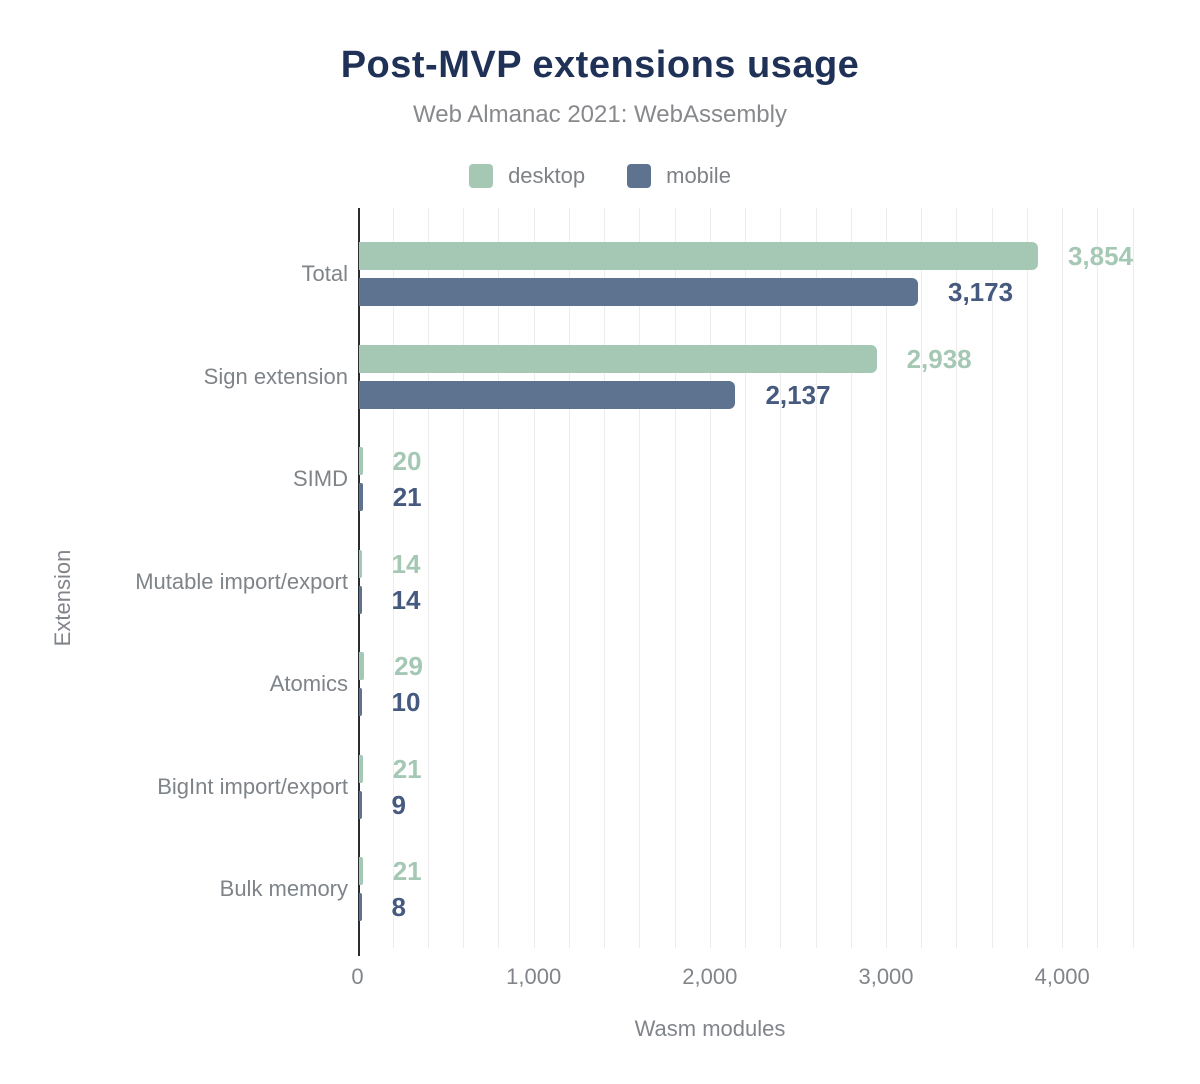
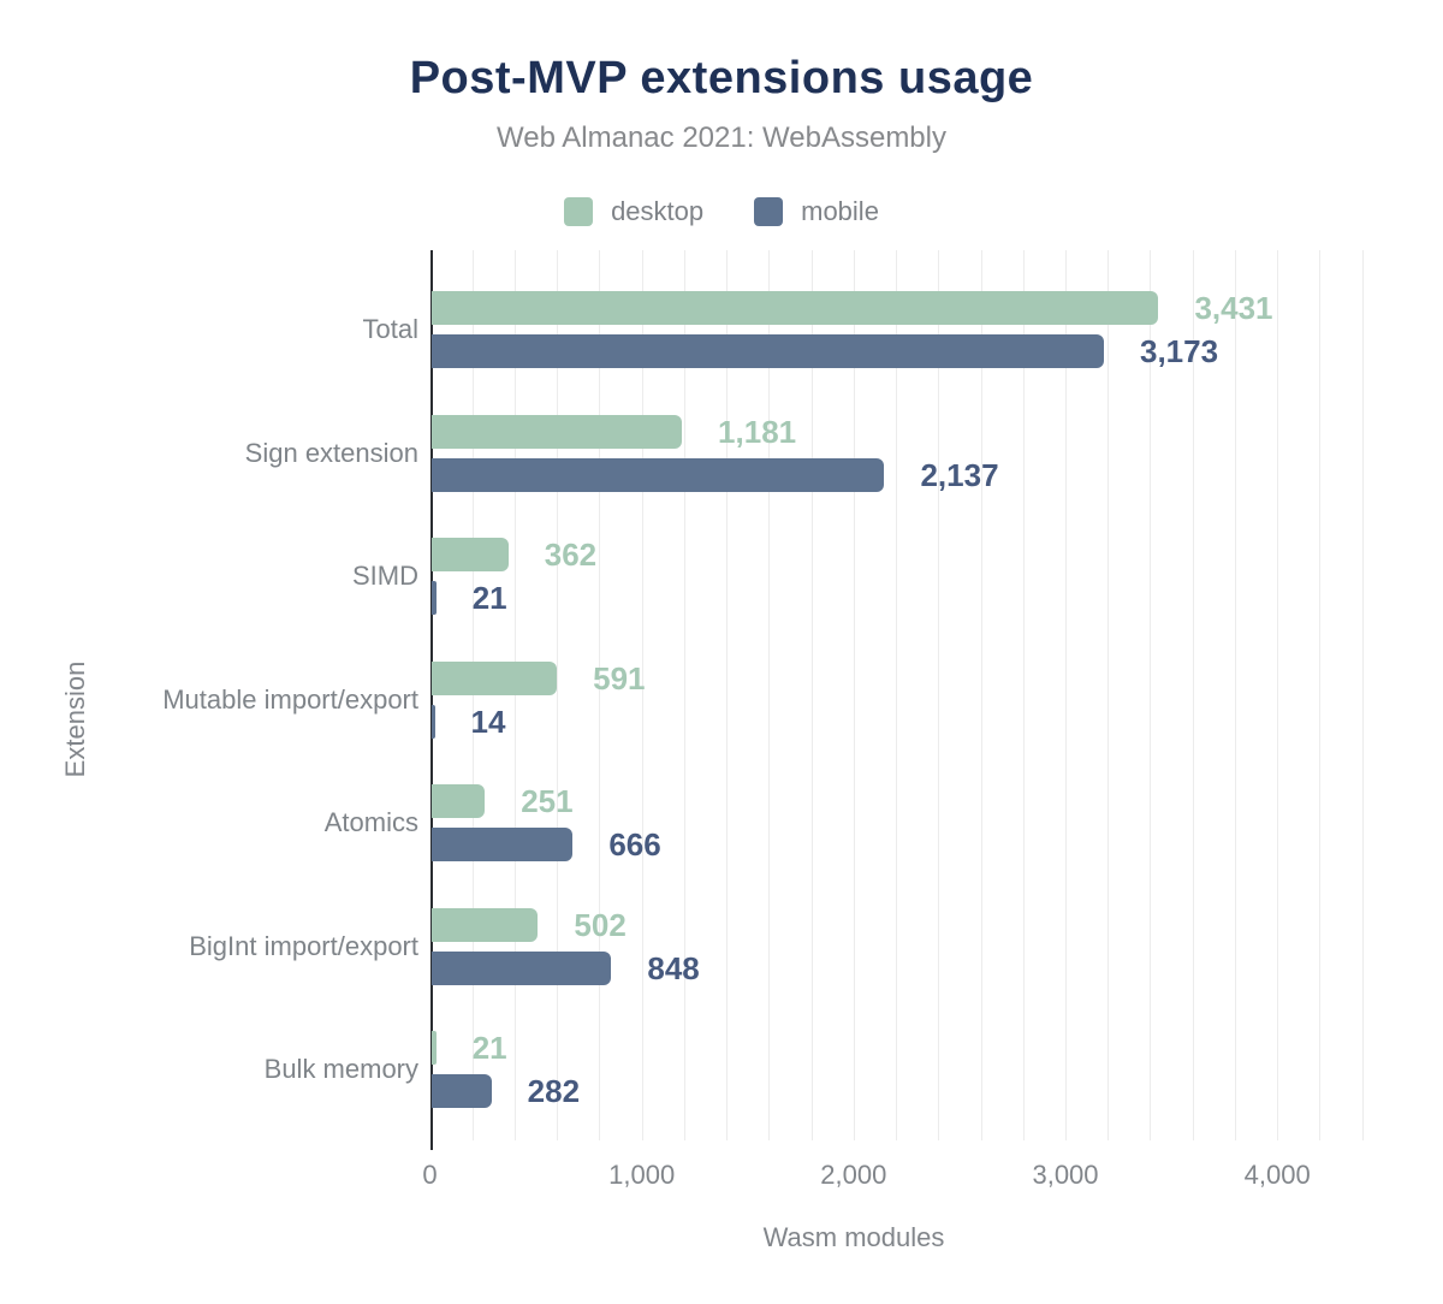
desktop/Total: 3,854 -> 3,431
desktop/Sign extension: 2,938 -> 1,181
desktop/SIMD: 20 -> 362
desktop/Mutable import/export: 14 -> 591
desktop/Atomics: 29 -> 251
mobile/Atomics: 10 -> 666
desktop/BigInt import/export: 21 -> 502
mobile/BigInt import/export: 9 -> 848
mobile/Bulk memory: 8 -> 282
